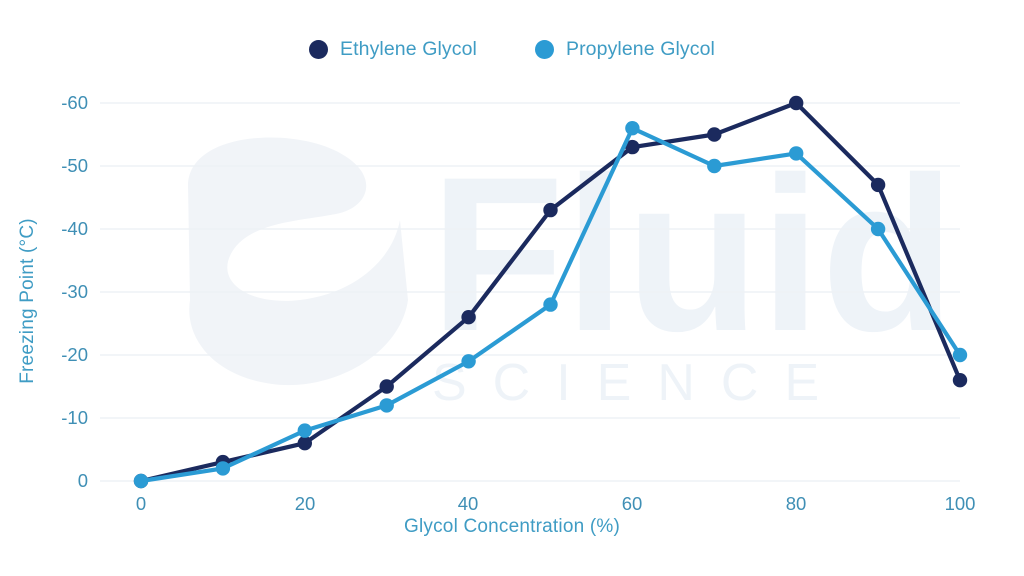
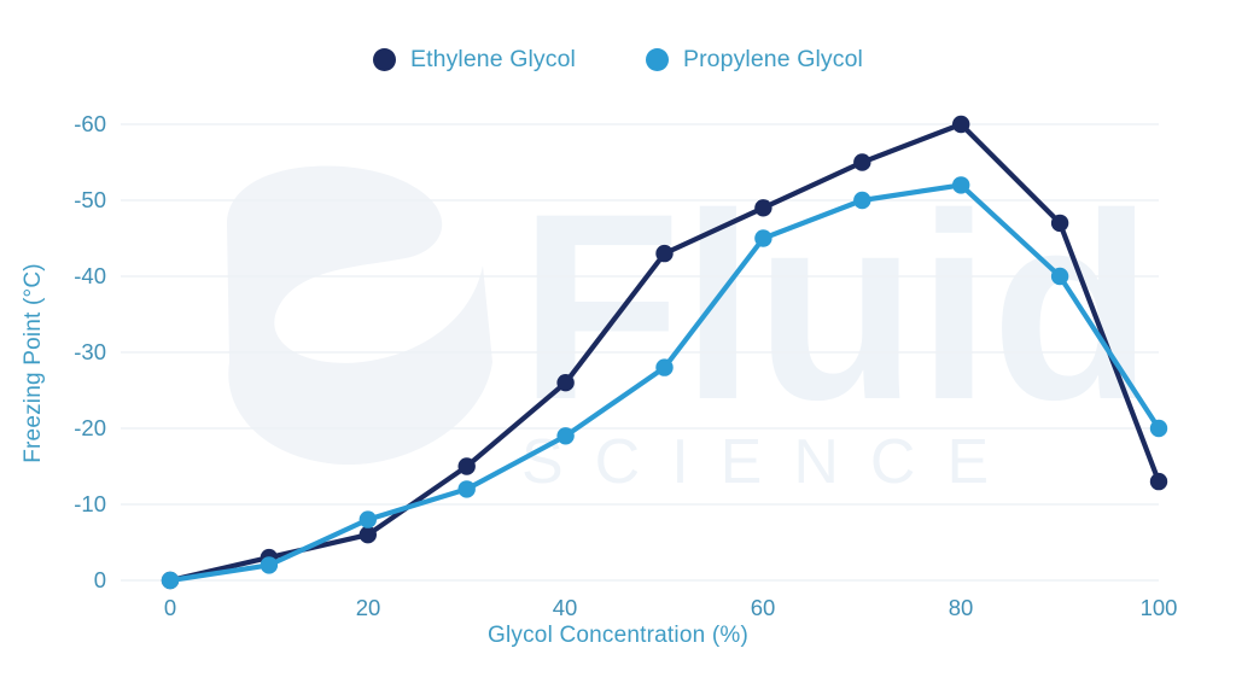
Ethylene Glycol/60: -53 -> -49
Propylene Glycol/60: -56 -> -45
Ethylene Glycol/100: -16 -> -13
